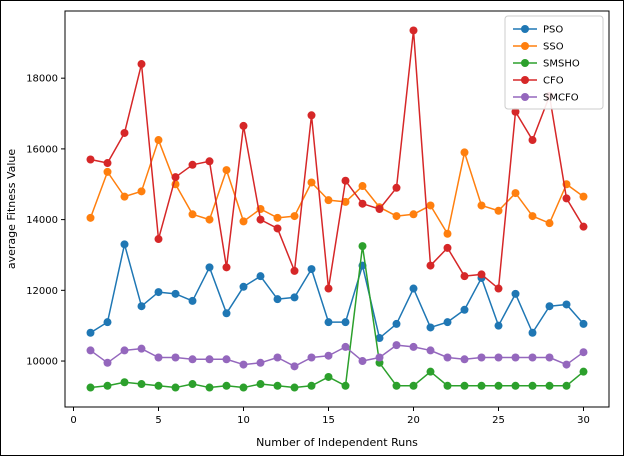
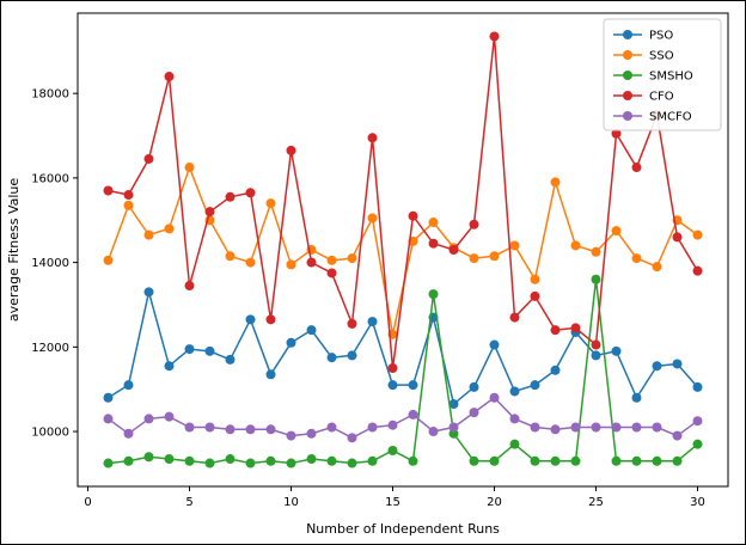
SSO/15: 14600 -> 12300
CFO/15: 12000 -> 11500
SMCFO/20: 10400 -> 10800
PSO/25: 11000 -> 11800
SMSHO/25: 9300 -> 13600
